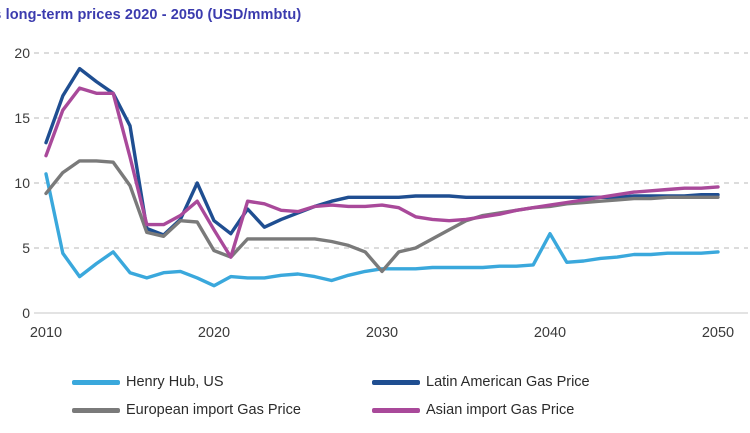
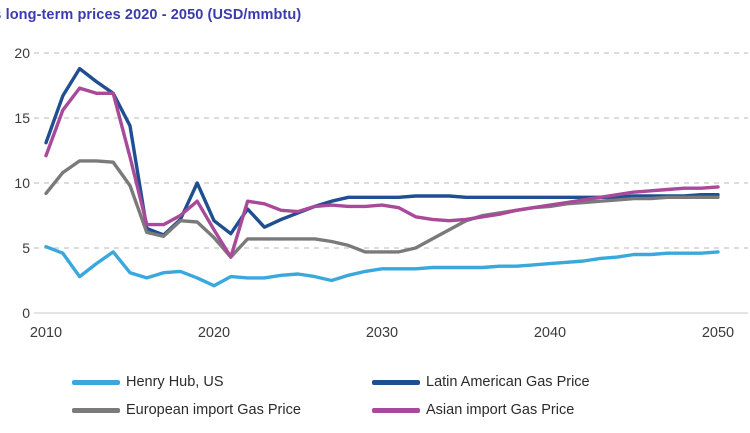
Henry Hub, US/2010: 10.7 -> 5.1
European import Gas Price/2020: 4.8 -> 5.8
European import Gas Price/2030: 3.2 -> 4.7
Henry Hub, US/2040: 6.1 -> 3.8
